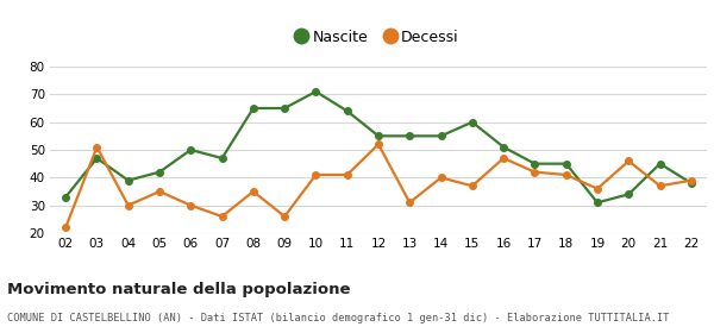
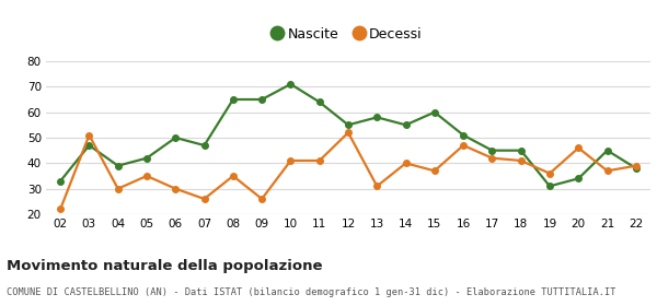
Nascite/13: 55 -> 58
